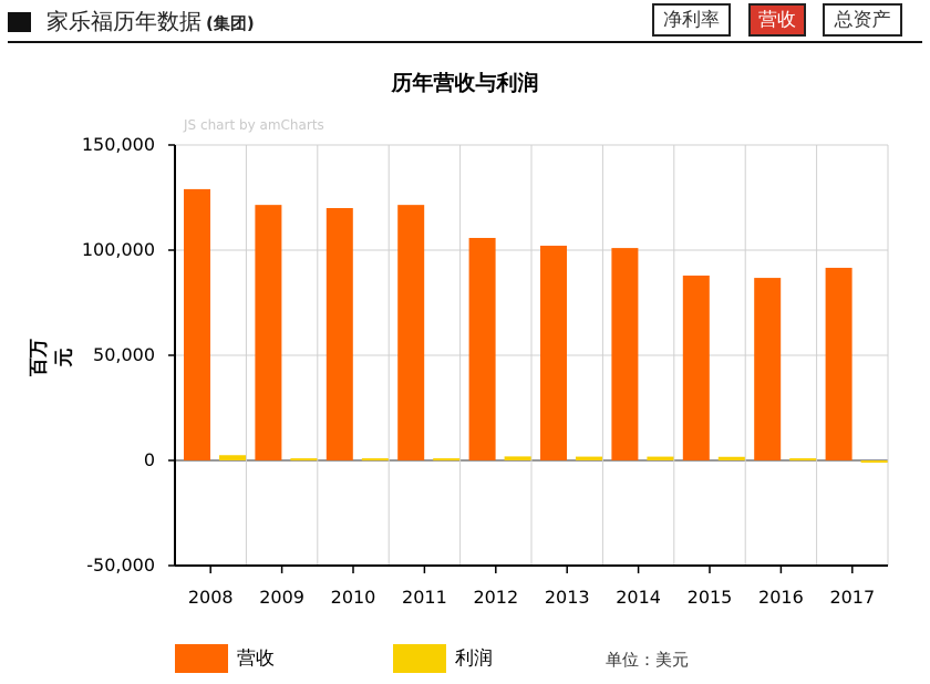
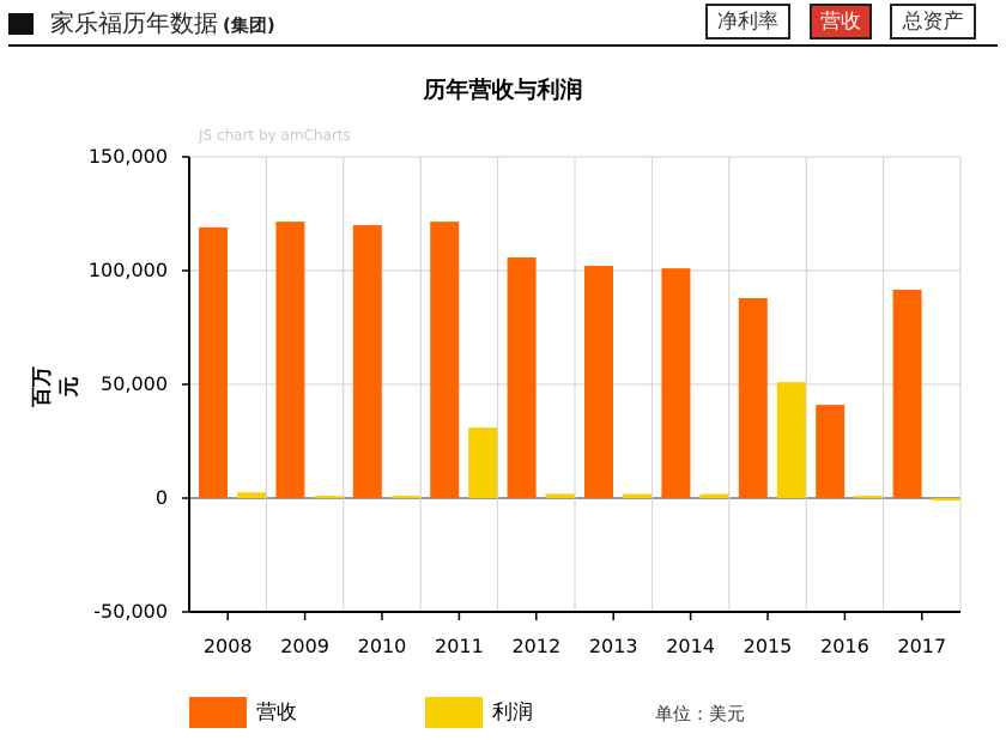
营收/2008: 129000 -> 119000
利润/2011: 1000 -> 31000
利润/2015: 2000 -> 51000
营收/2016: 87000 -> 41000
